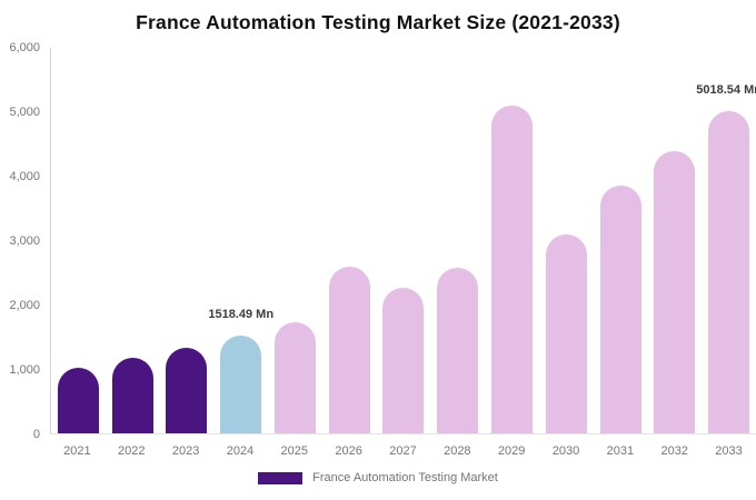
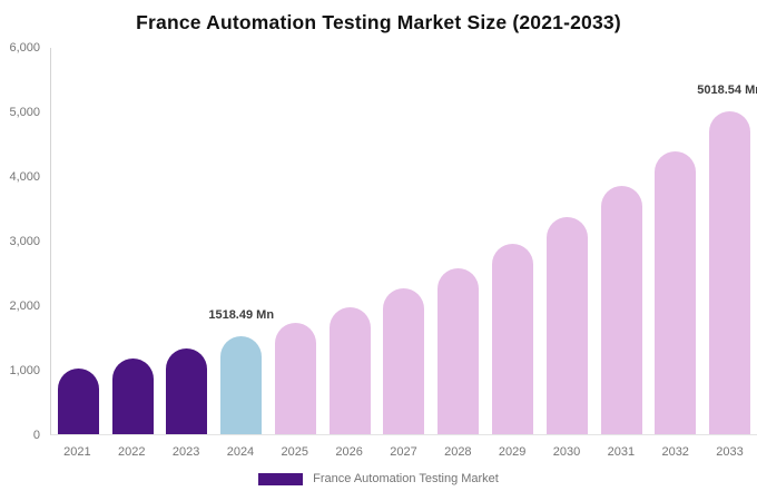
2026: 2600 -> 2000
2029: 5100 -> 3000
2030: 3100 -> 3400
